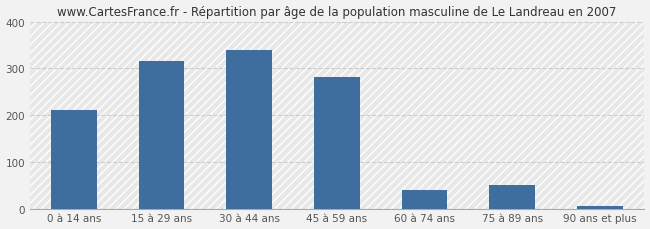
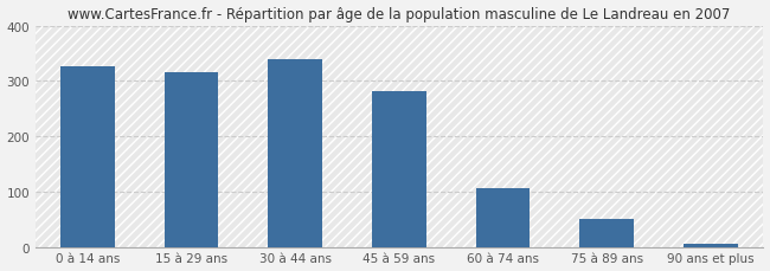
0 à 14 ans: 210 -> 327
60 à 74 ans: 40 -> 106
